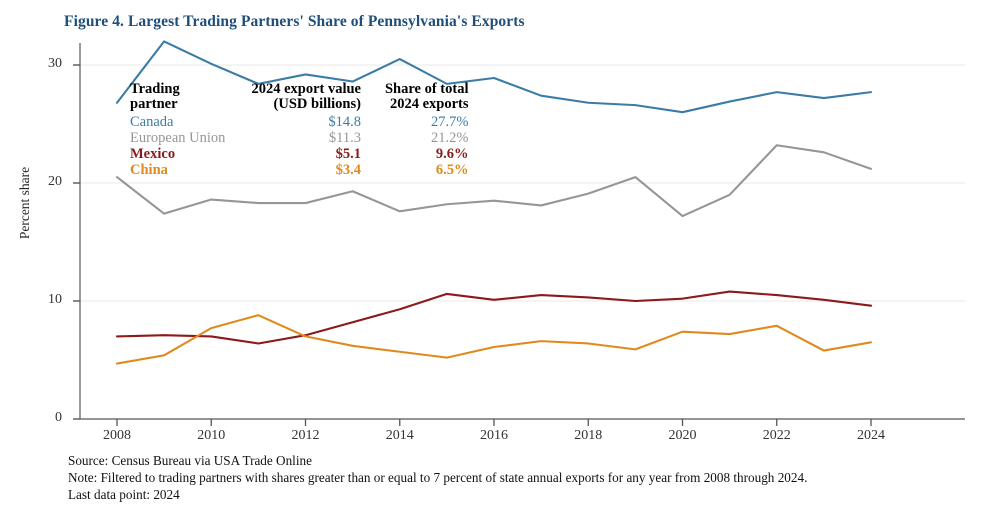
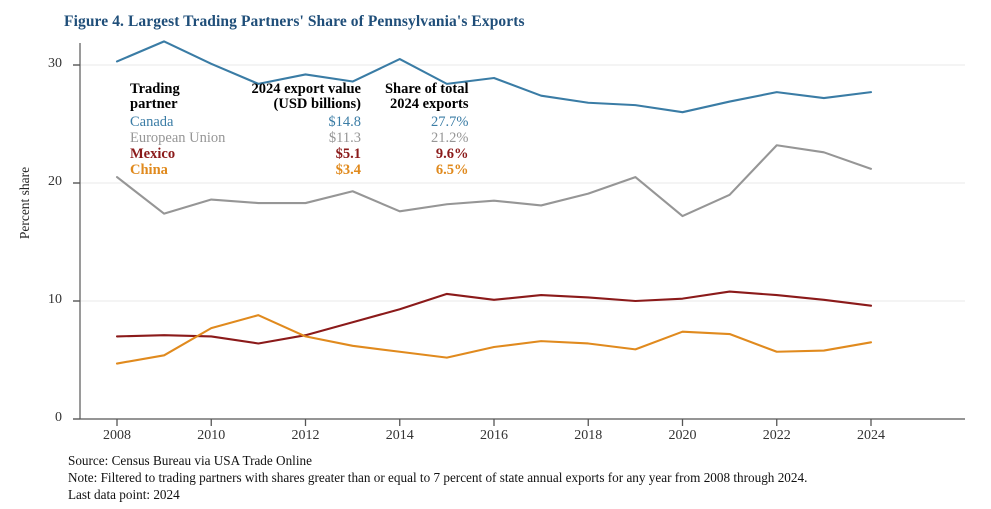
Canada/2008: 26.8 -> 30.3
China/2022: 7.9 -> 5.7
